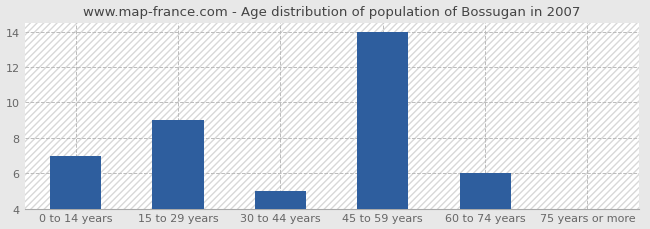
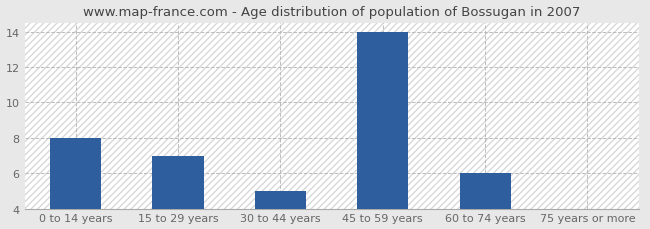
0 to 14 years: 7 -> 8
15 to 29 years: 9 -> 7
